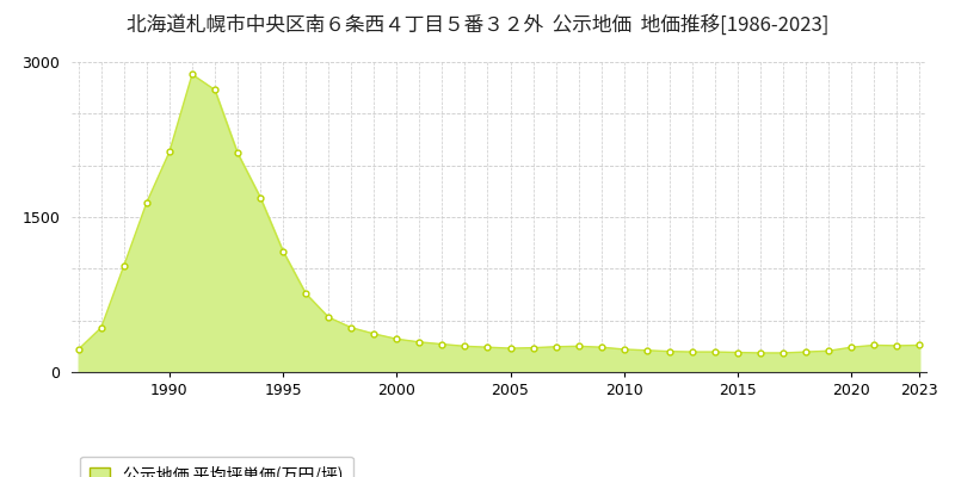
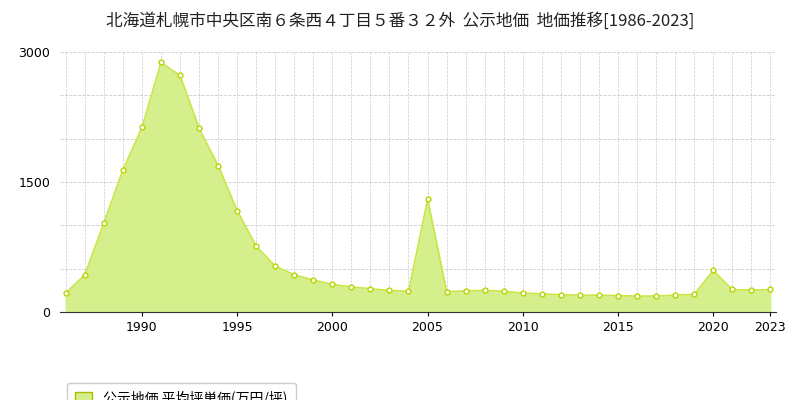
2005: 230 -> 1300
2020: 240 -> 480
